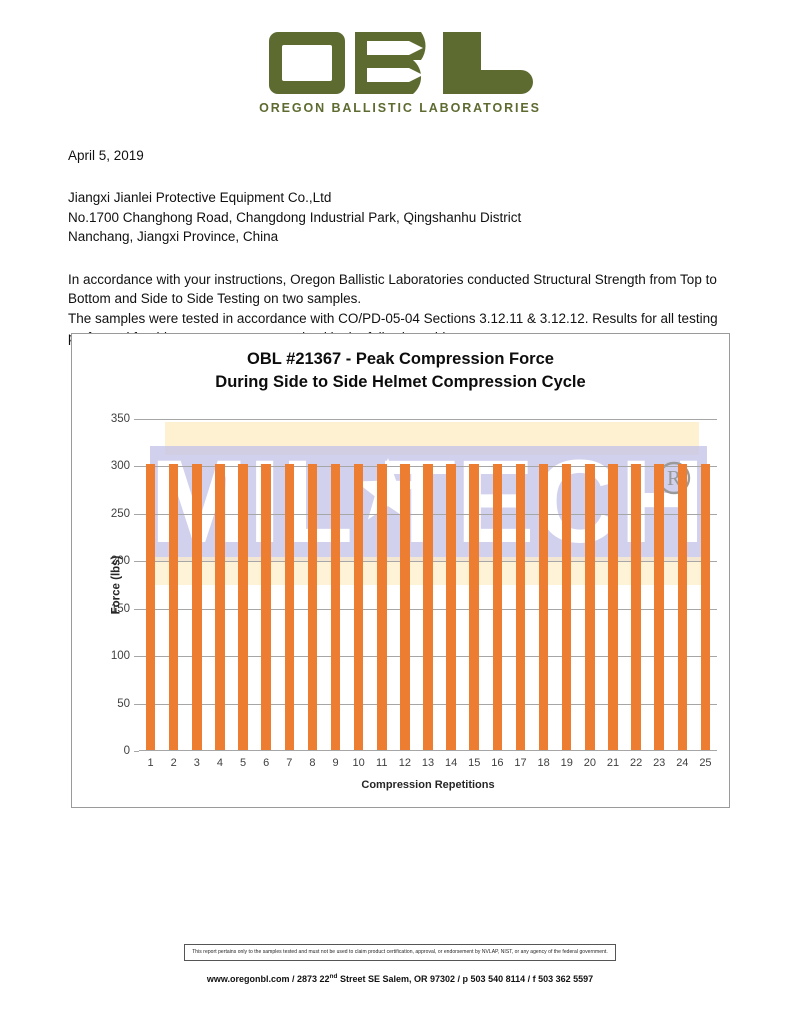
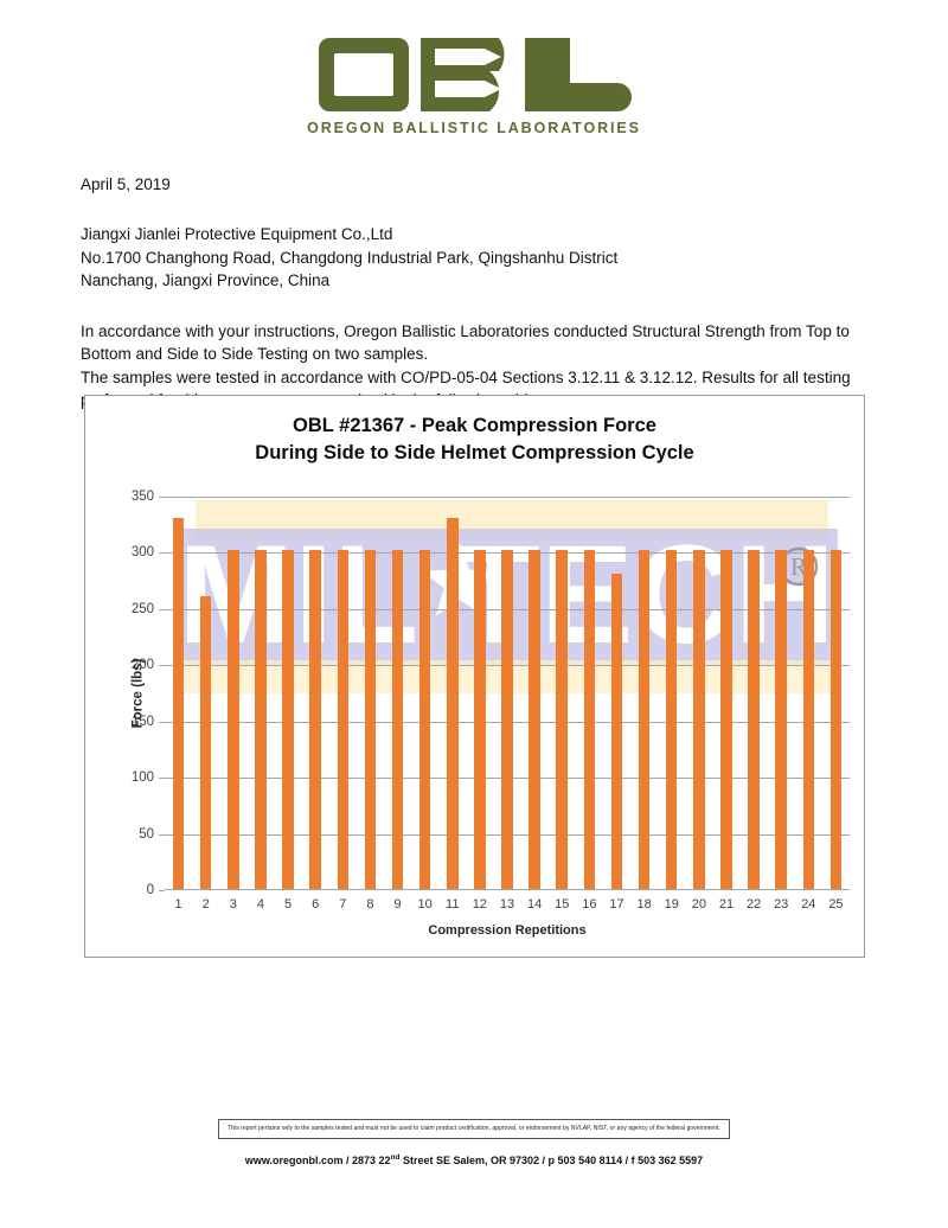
1: 300 -> 330
2: 300 -> 260
11: 300 -> 330
17: 300 -> 280
